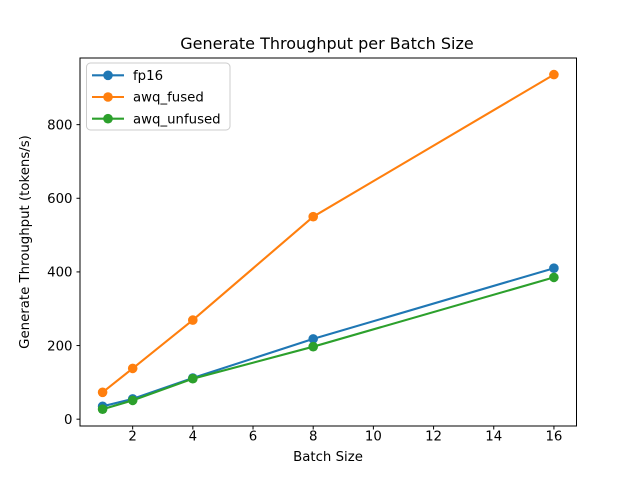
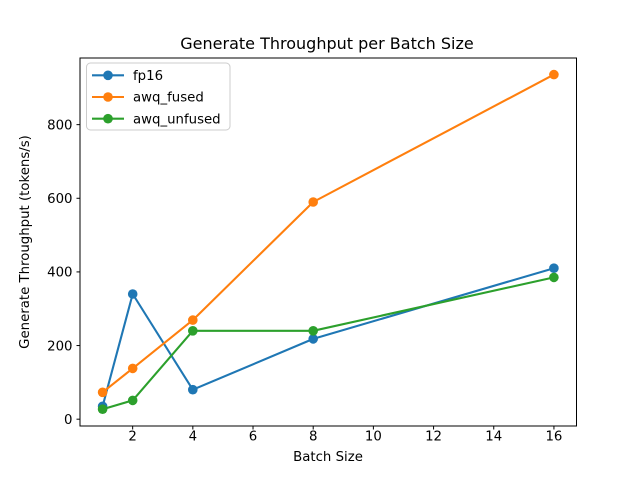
fp16/2: 60 -> 340
fp16/4: 110 -> 80
awq_unfused/4: 110 -> 240
awq_fused/8: 550 -> 590
awq_unfused/8: 200 -> 240
